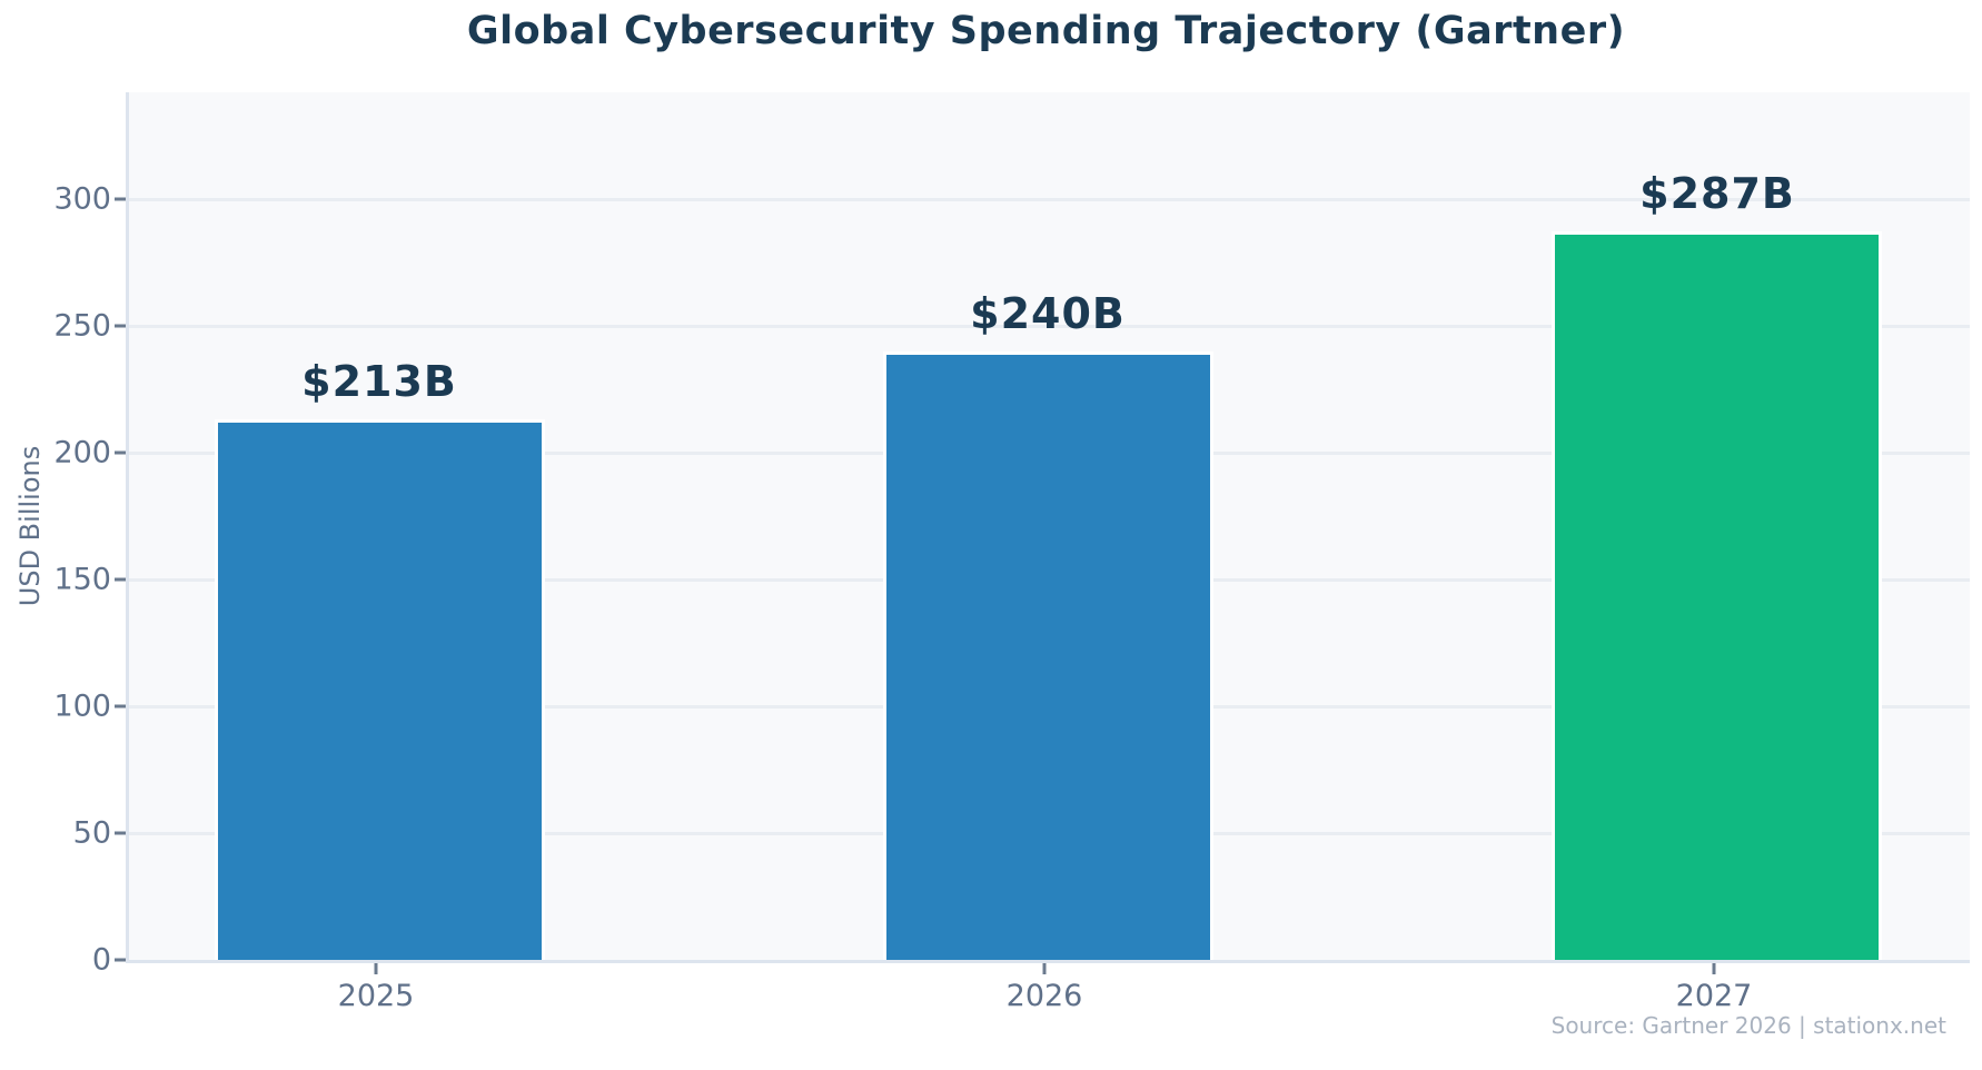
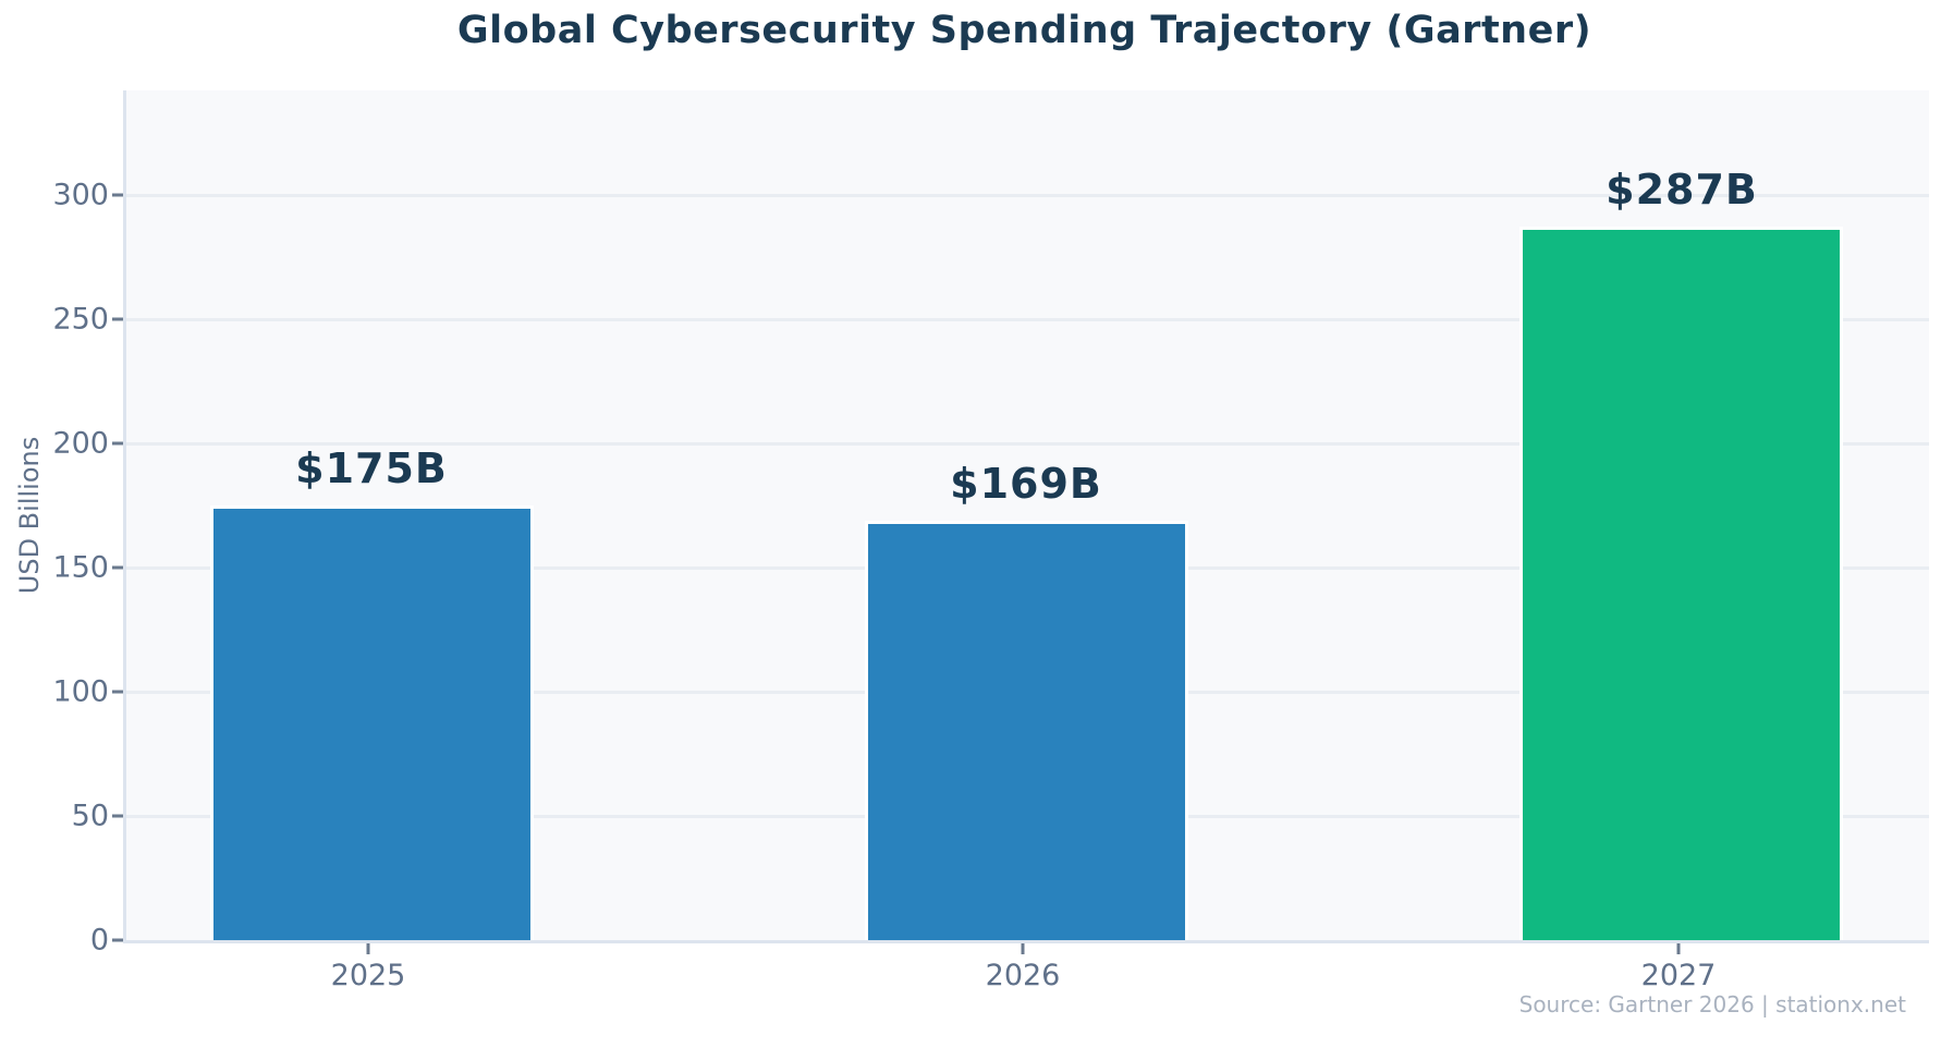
2025: $213B -> $175B
2026: $240B -> $169B
